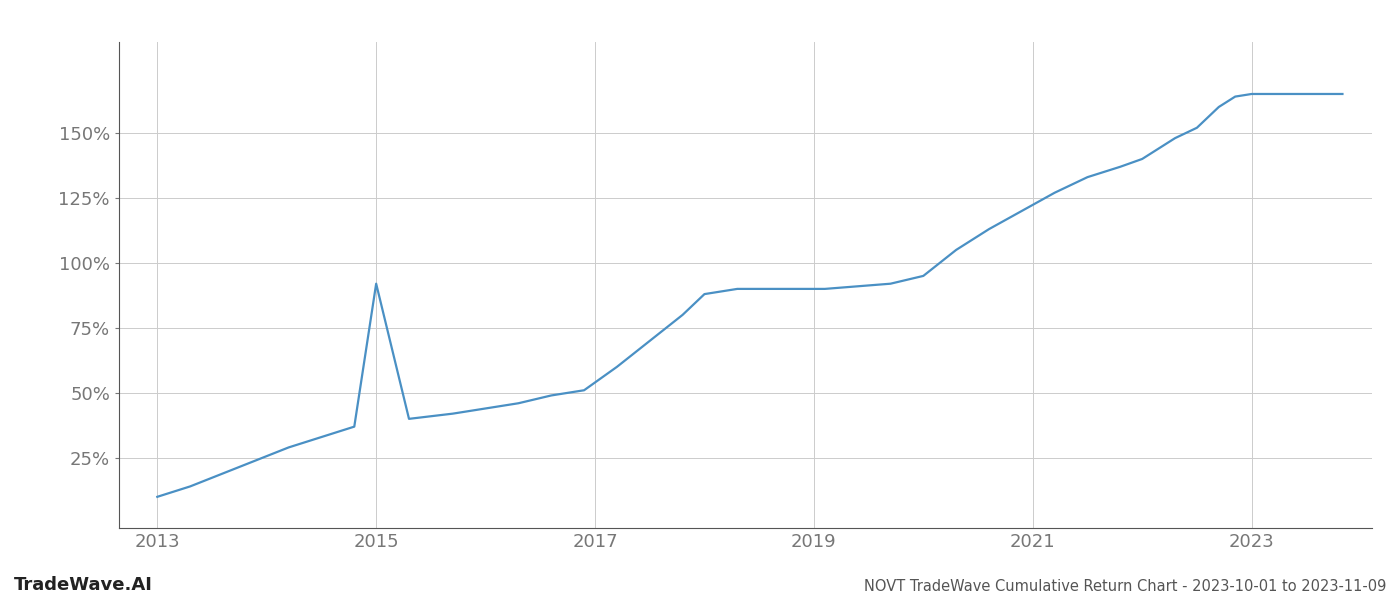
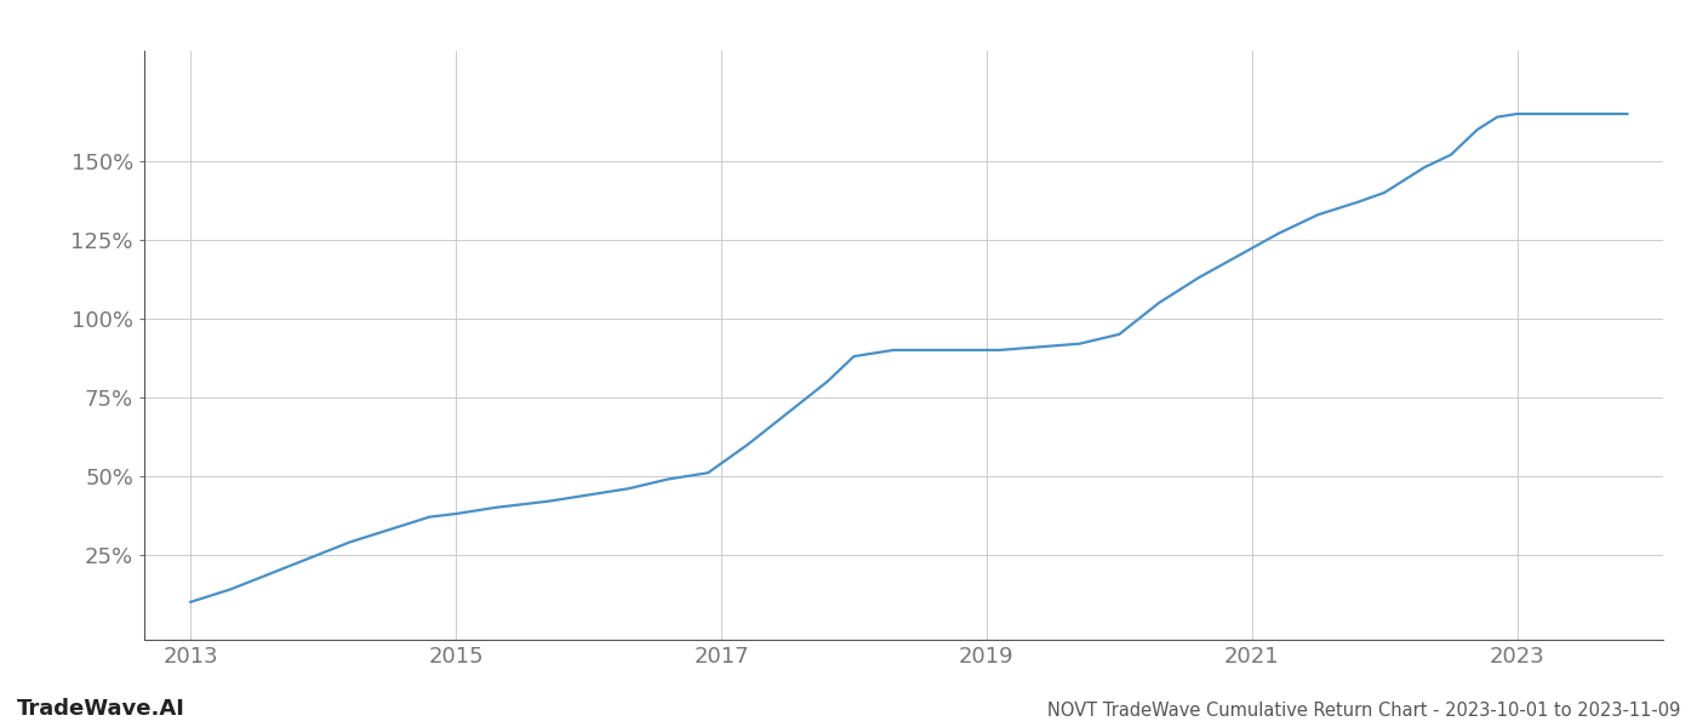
2015: 92% -> 38%
